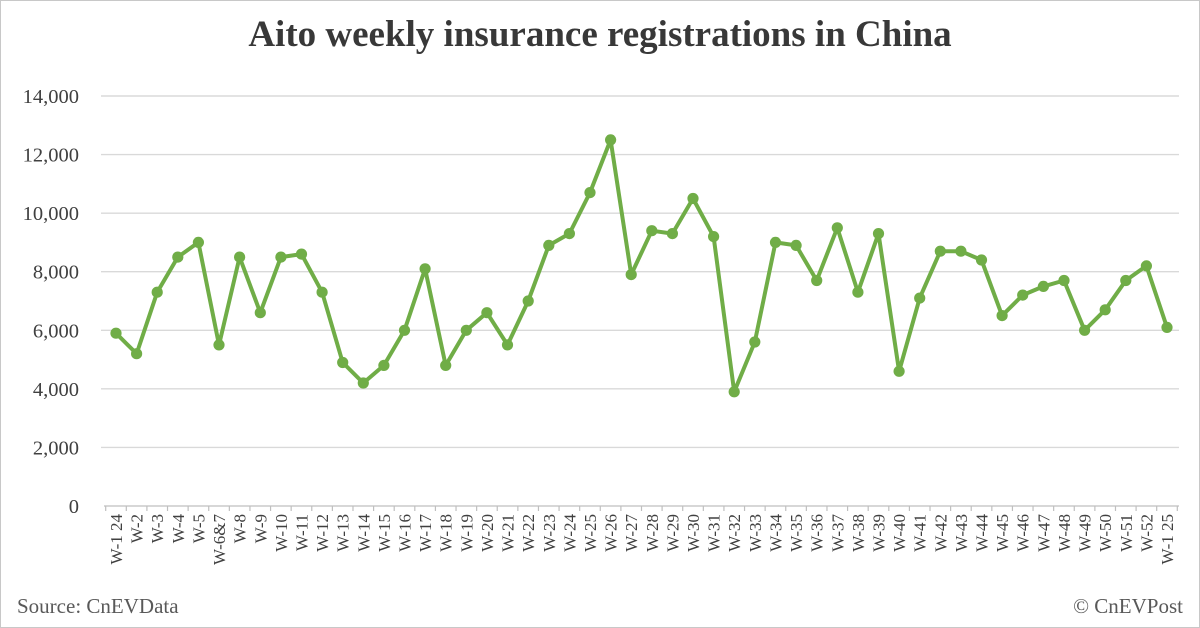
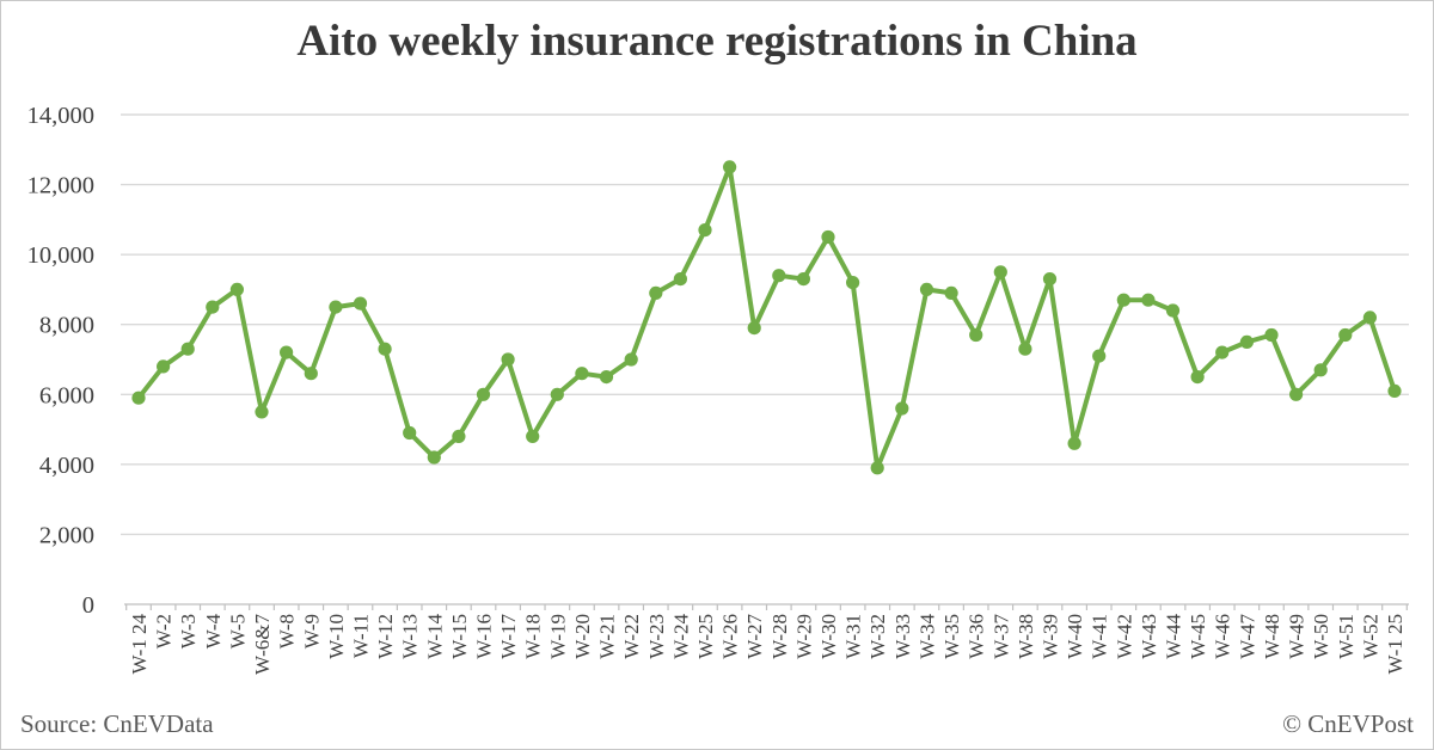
W-2: 5200 -> 6800
W-8: 8500 -> 7200
W-17: 8100 -> 7000
W-21: 5500 -> 6500
